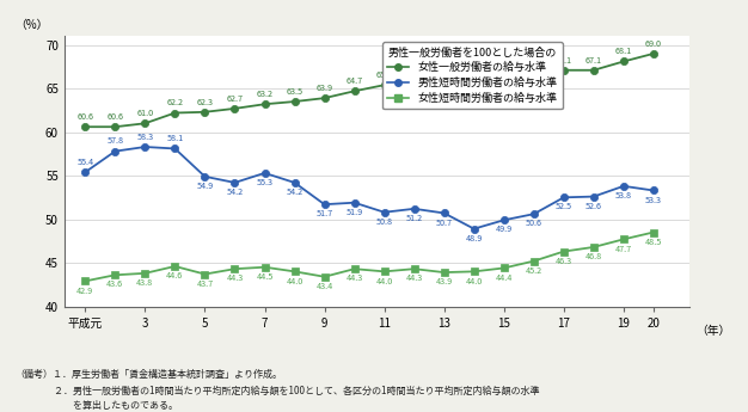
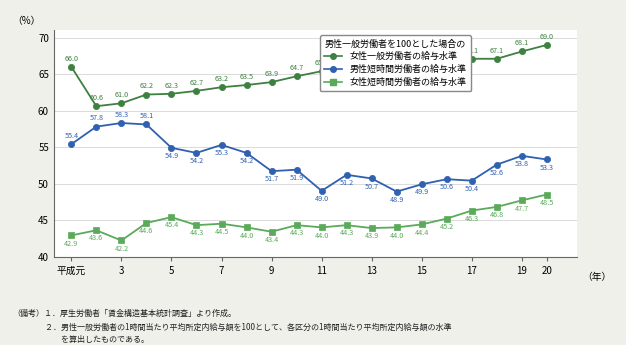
女性一般労働者の給与水準/平成元: 60.6 -> 66.0
女性短時間労働者の給与水準/3: 43.8 -> 42.2
女性短時間労働者の給与水準/5: 43.7 -> 45.4
男性短時間労働者の給与水準/11: 50.8 -> 49.0
男性短時間労働者の給与水準/17: 52.5 -> 50.4
